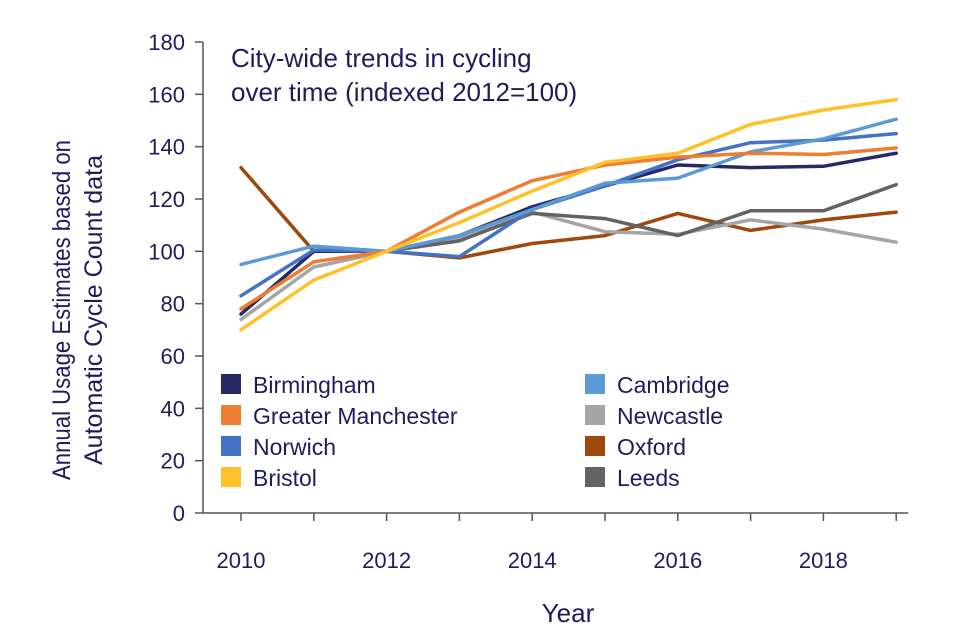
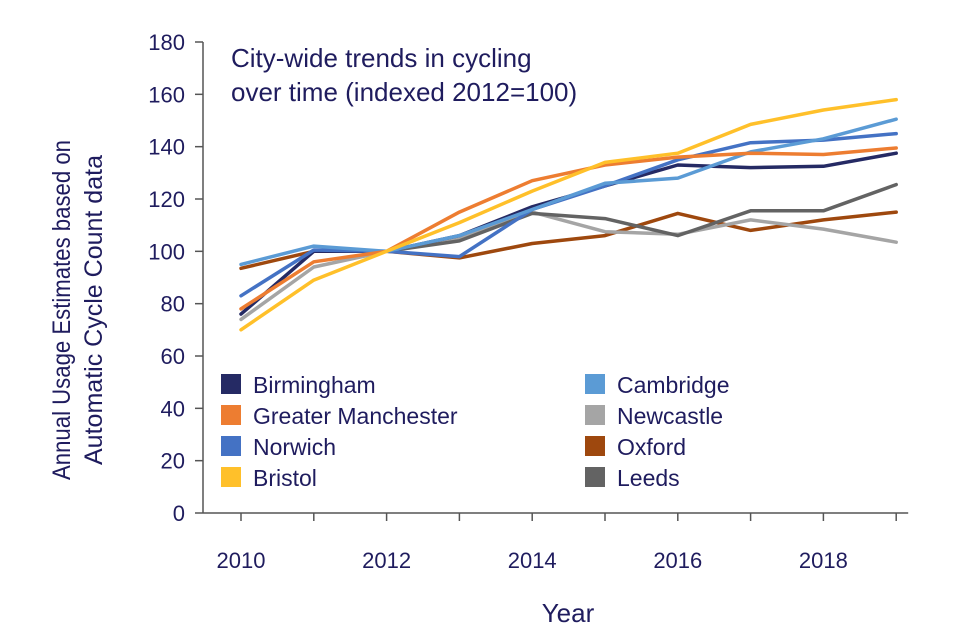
Oxford/2010: 132 -> 94
